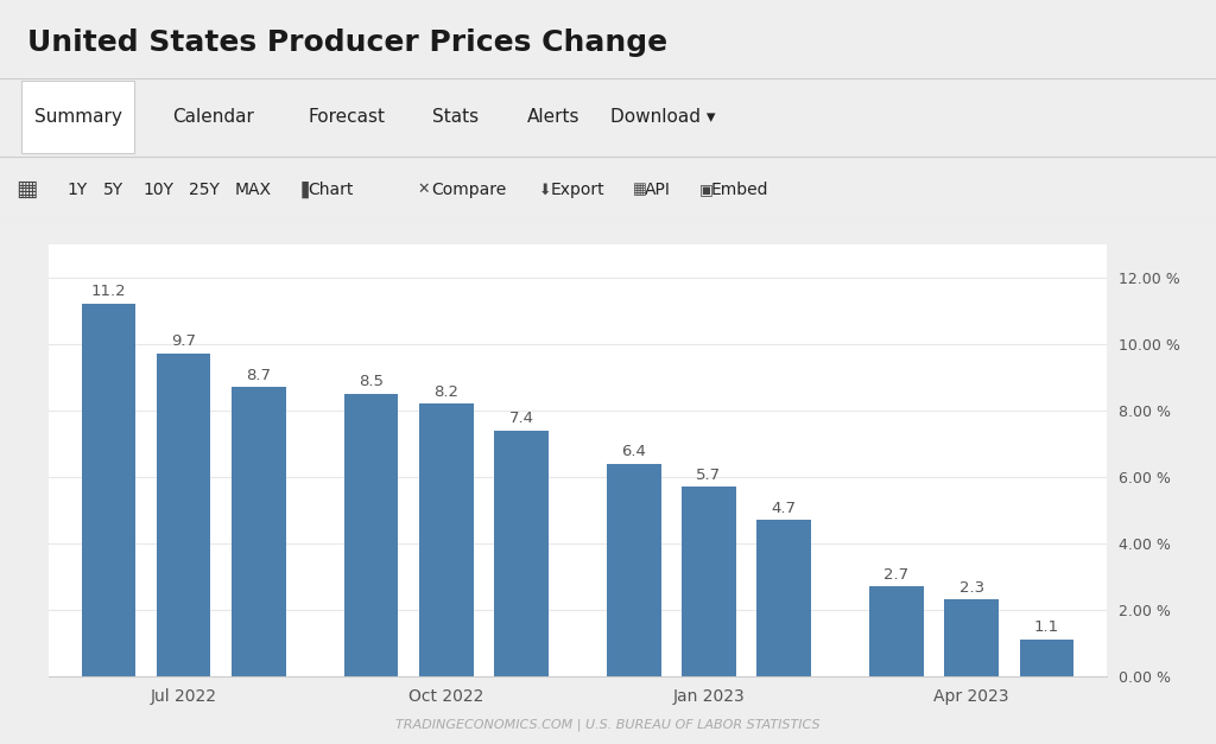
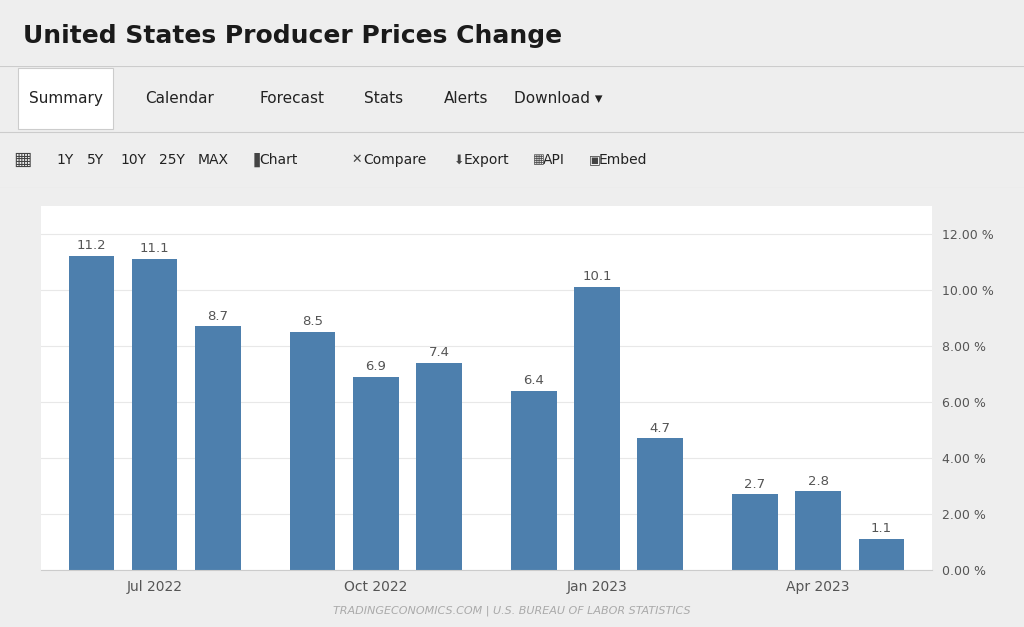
Jul 2022: 9.7 -> 11.1
Oct 2022: 8.2 -> 6.9
Jan 2023: 5.7 -> 10.1
Apr 2023: 2.3 -> 2.8
